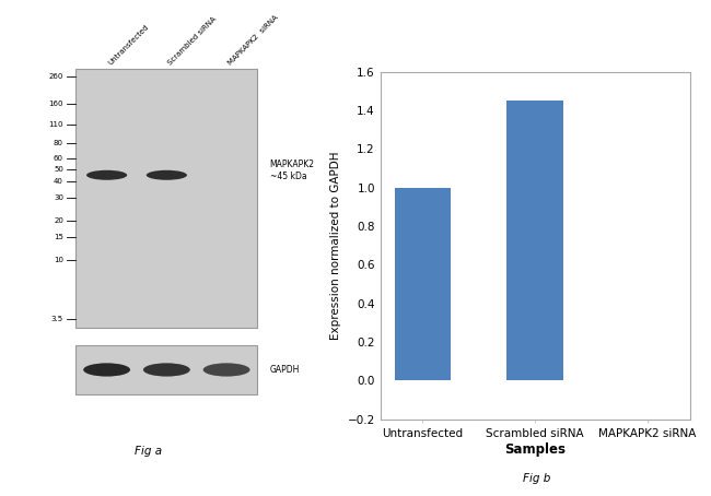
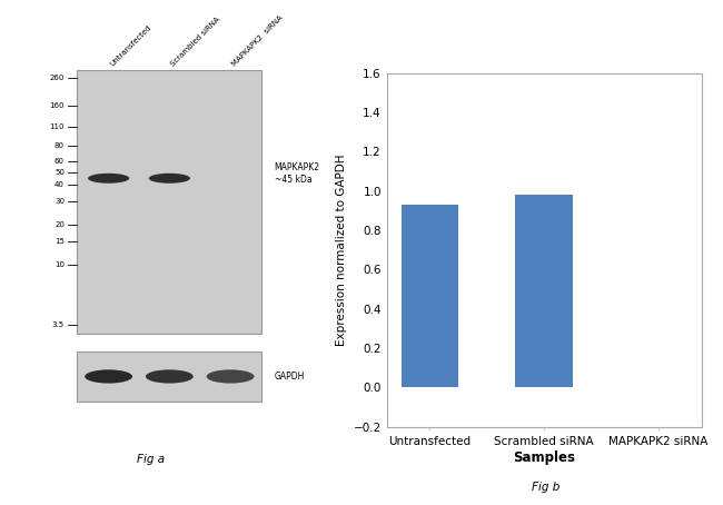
Untransfected: 1.00 -> 0.93
Scrambled siRNA: 1.45 -> 0.98
